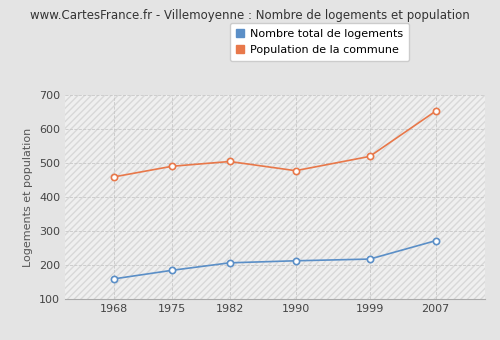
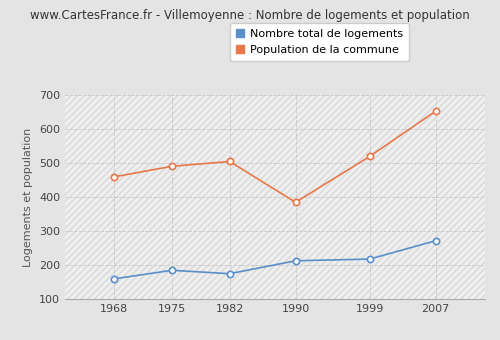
Nombre total de logements/1982: 207 -> 175
Population de la commune/1990: 478 -> 385
